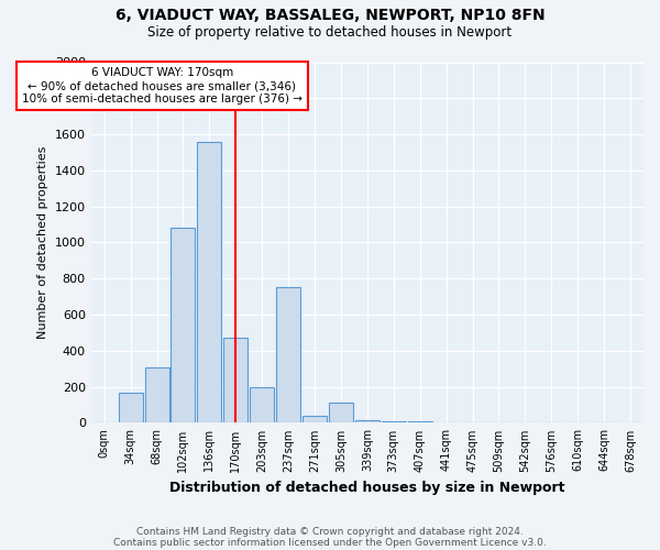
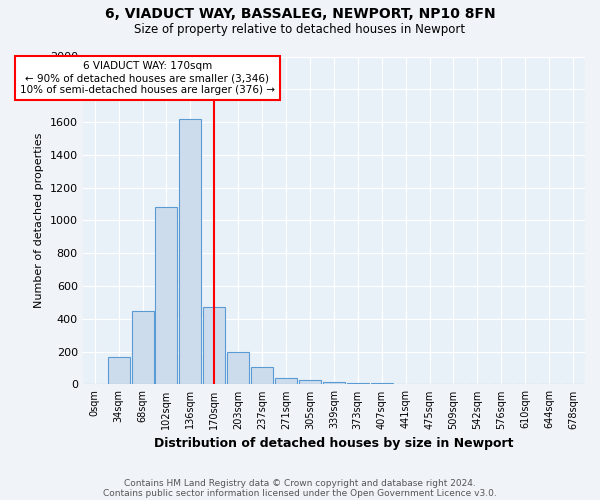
68sqm: 310 -> 450
136sqm: 1560 -> 1620
237sqm: 750 -> 100
305sqm: 110 -> 20
